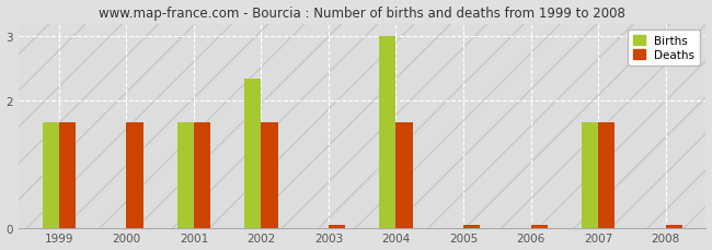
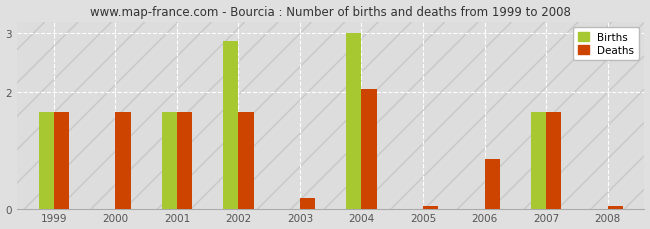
Births/2002: 2.33 -> 2.86
Deaths/2003: 0.04 -> 0.18
Deaths/2004: 1.65 -> 2.04
Deaths/2006: 0.04 -> 0.84
